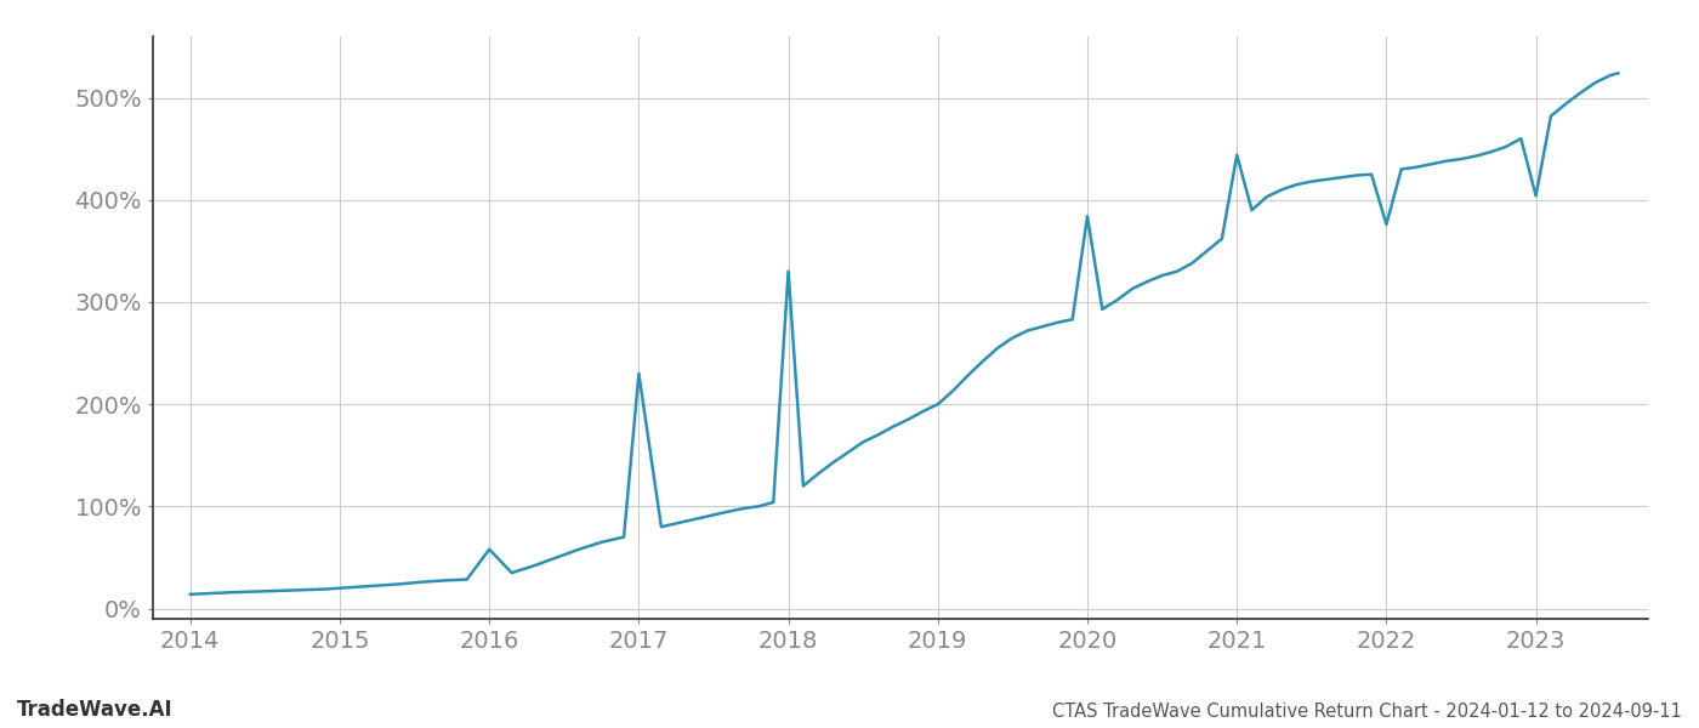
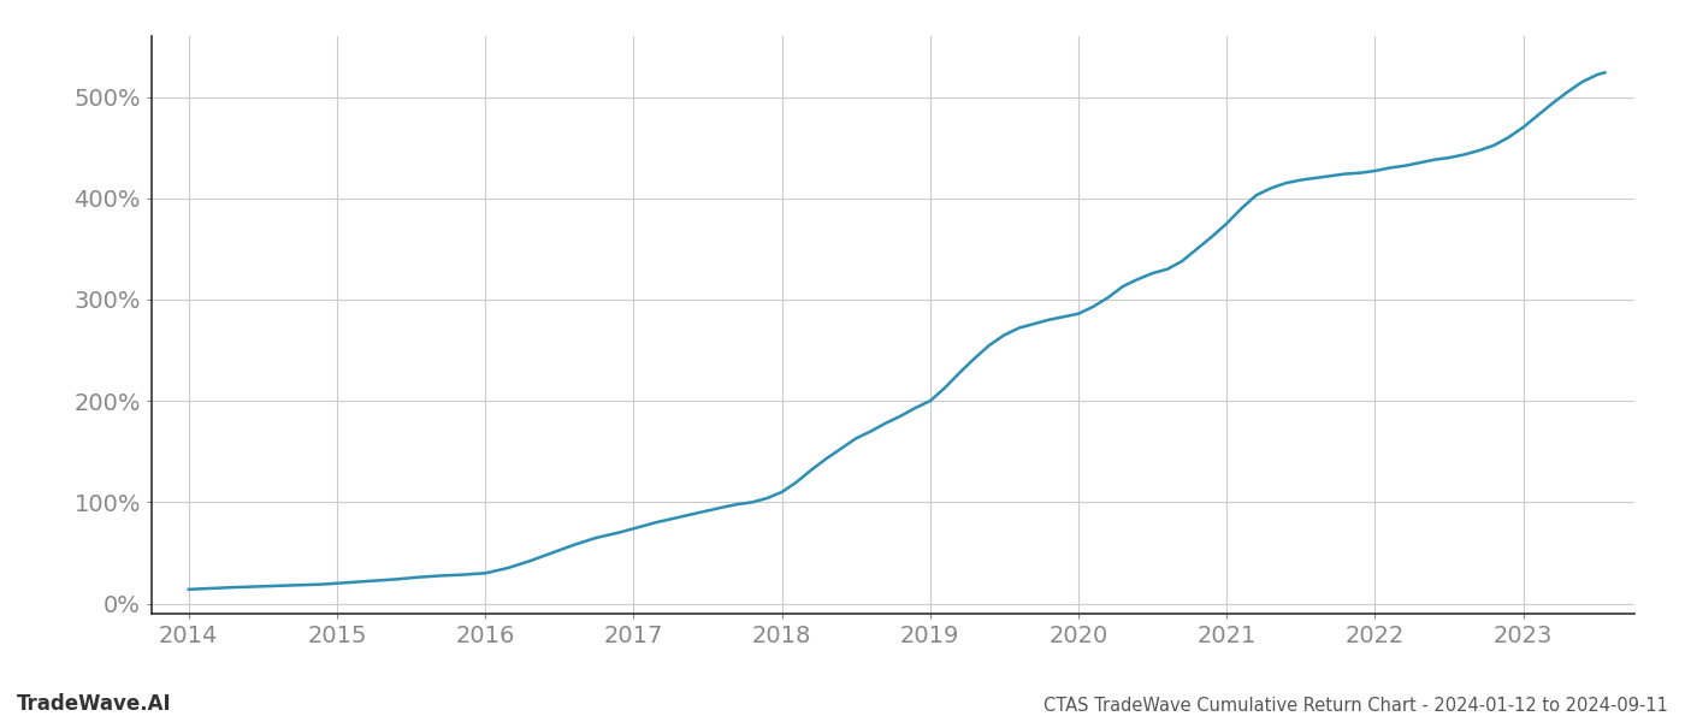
2016: 58% -> 30%
2017: 230% -> 74%
2018: 330% -> 110%
2020: 384% -> 286%
2021: 444% -> 375%
2022: 376% -> 427%
2023: 404% -> 470%
